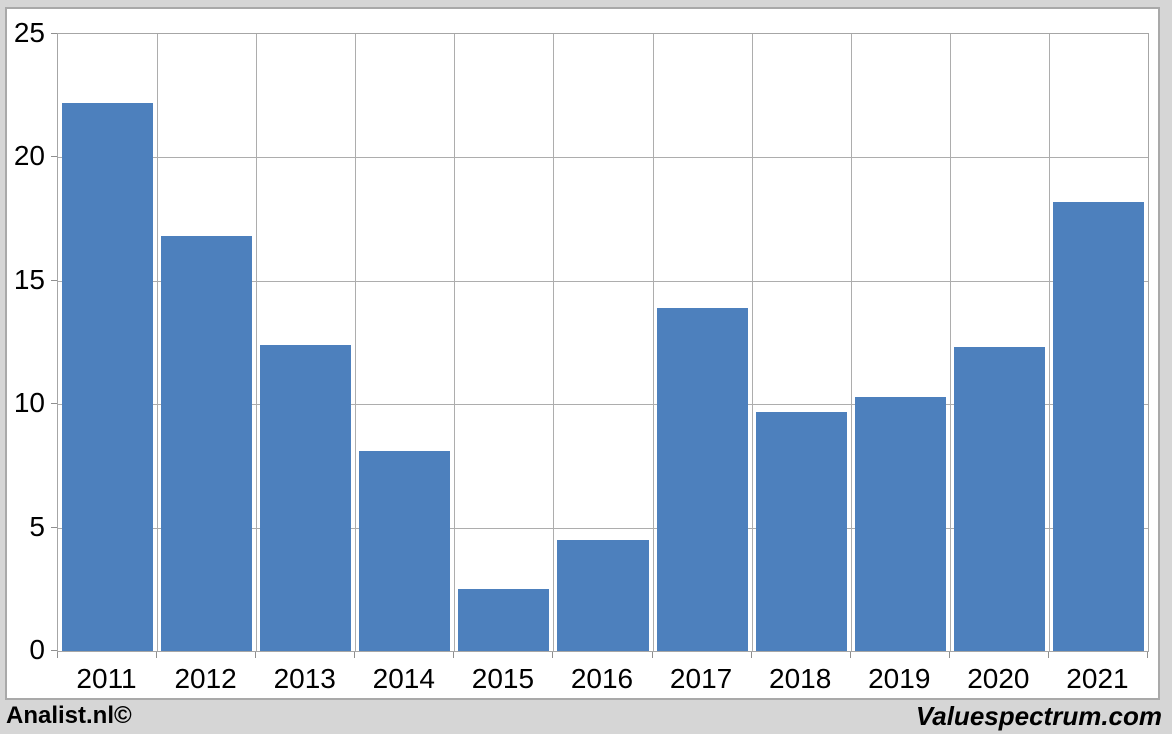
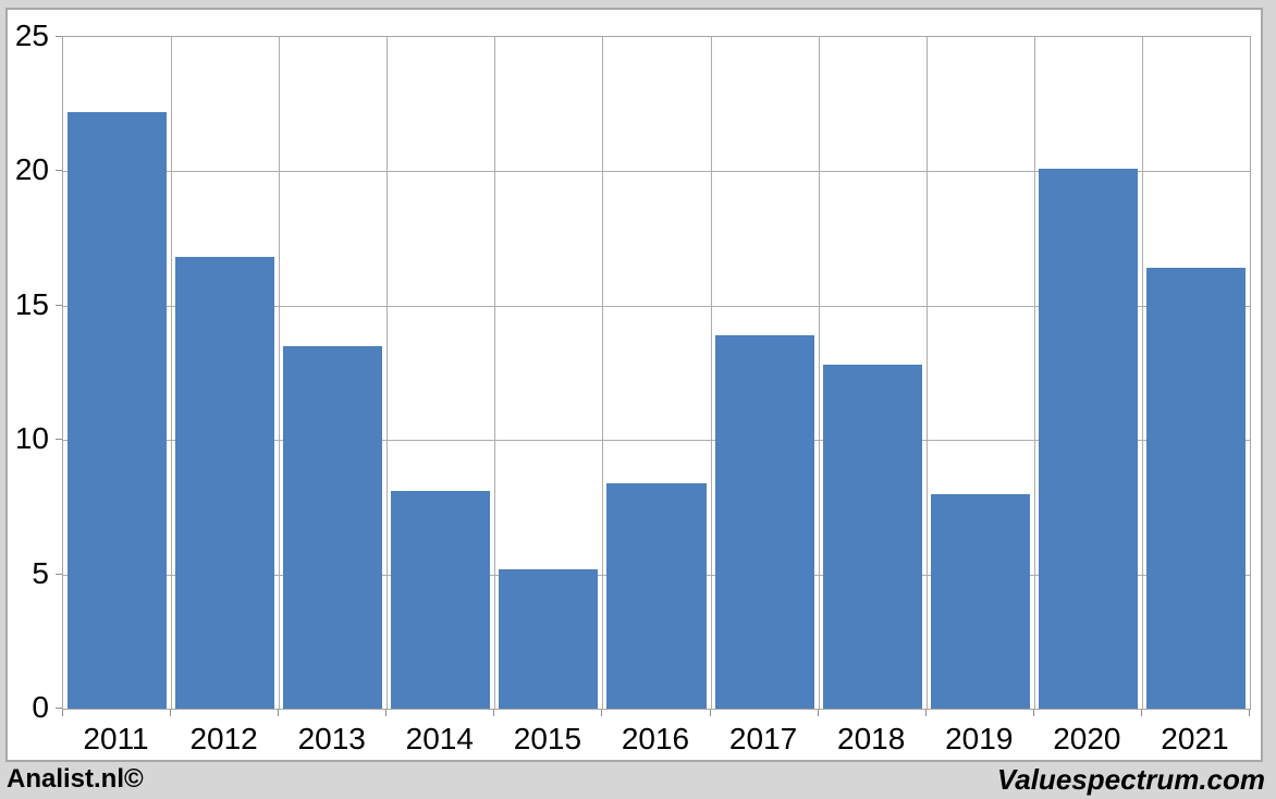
2013: 12.4 -> 13.5
2015: 2.5 -> 5.2
2016: 4.5 -> 8.4
2018: 9.7 -> 12.8
2019: 10.3 -> 8.0
2020: 12.3 -> 20.1
2021: 18.2 -> 16.4
